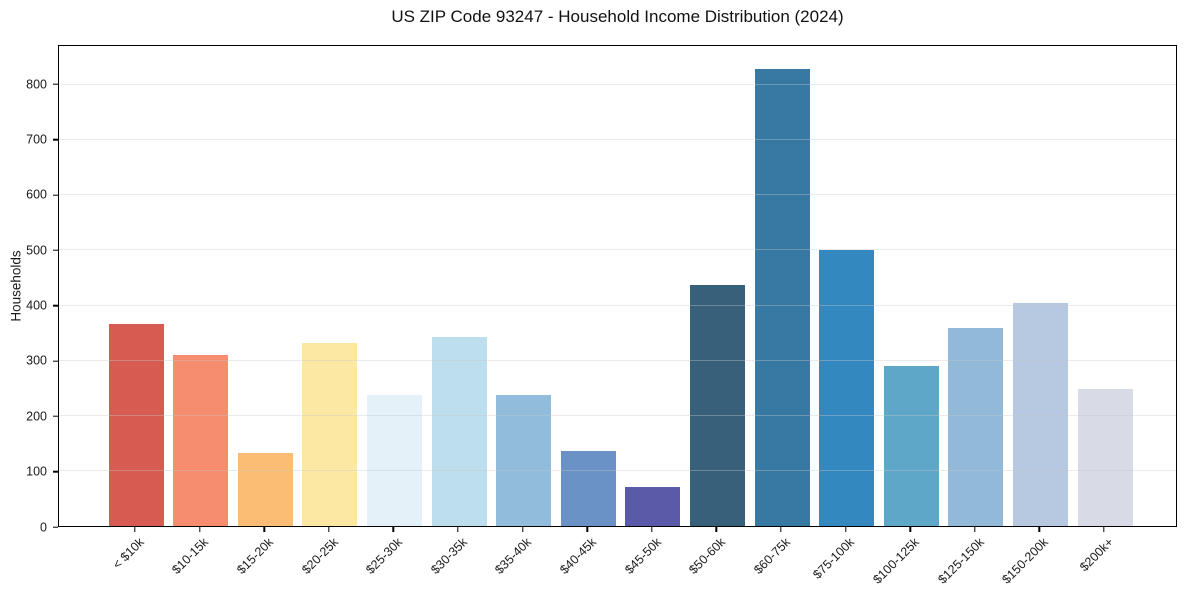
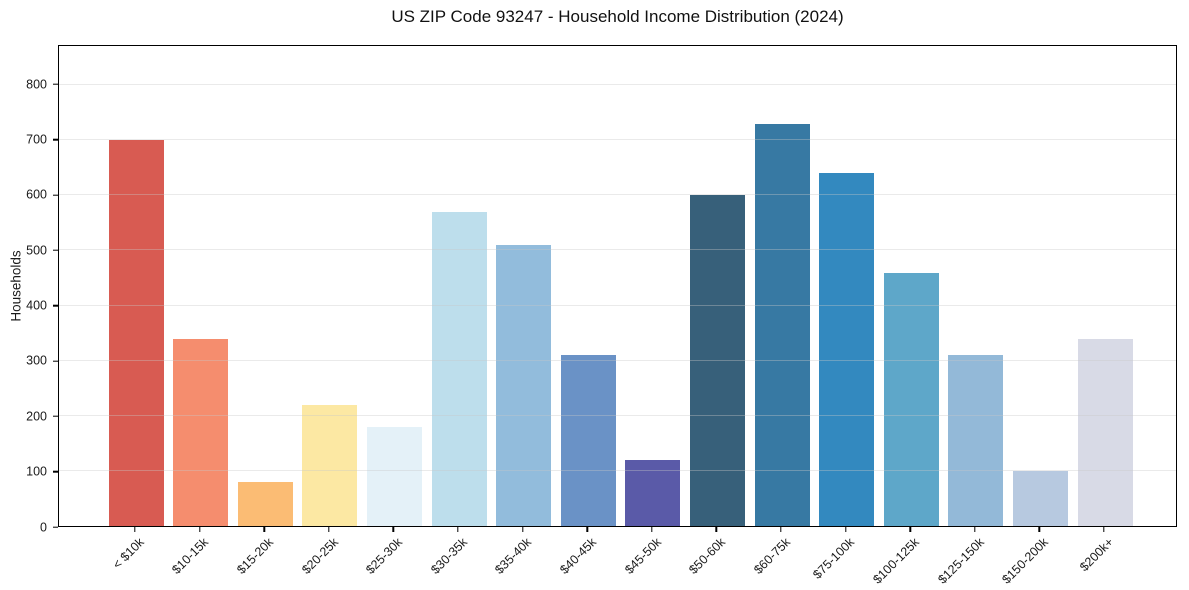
< $10k: 370 -> 700
$10-15k: 310 -> 340
$15-20k: 130 -> 80
$20-25k: 330 -> 220
$25-30k: 240 -> 180
$30-35k: 340 -> 570
$35-40k: 240 -> 510
$40-45k: 140 -> 310
$45-50k: 70 -> 120
$50-60k: 440 -> 600
$60-75k: 830 -> 730
$75-100k: 500 -> 640
$100-125k: 290 -> 460
$125-150k: 360 -> 310
$150-200k: 400 -> 100
$200k+: 250 -> 340
